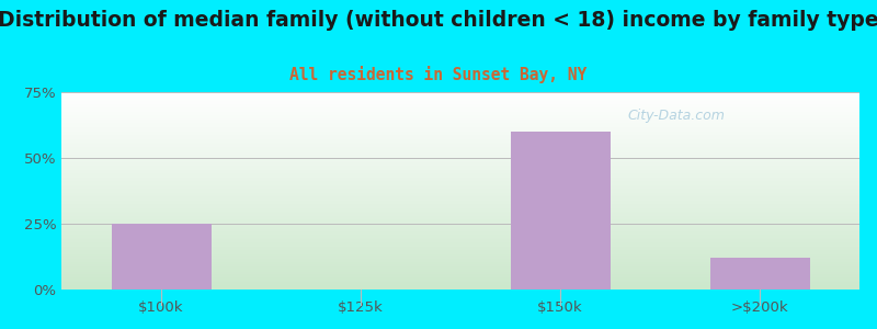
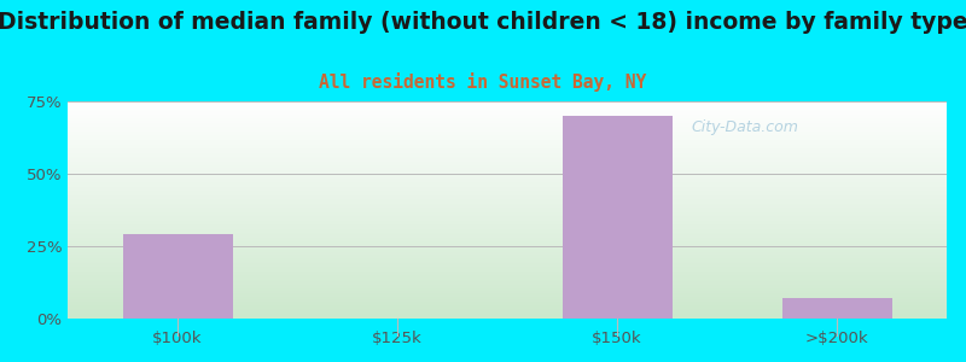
$100k: 25% -> 29%
$150k: 60% -> 70%
>$200k: 12% -> 7%
